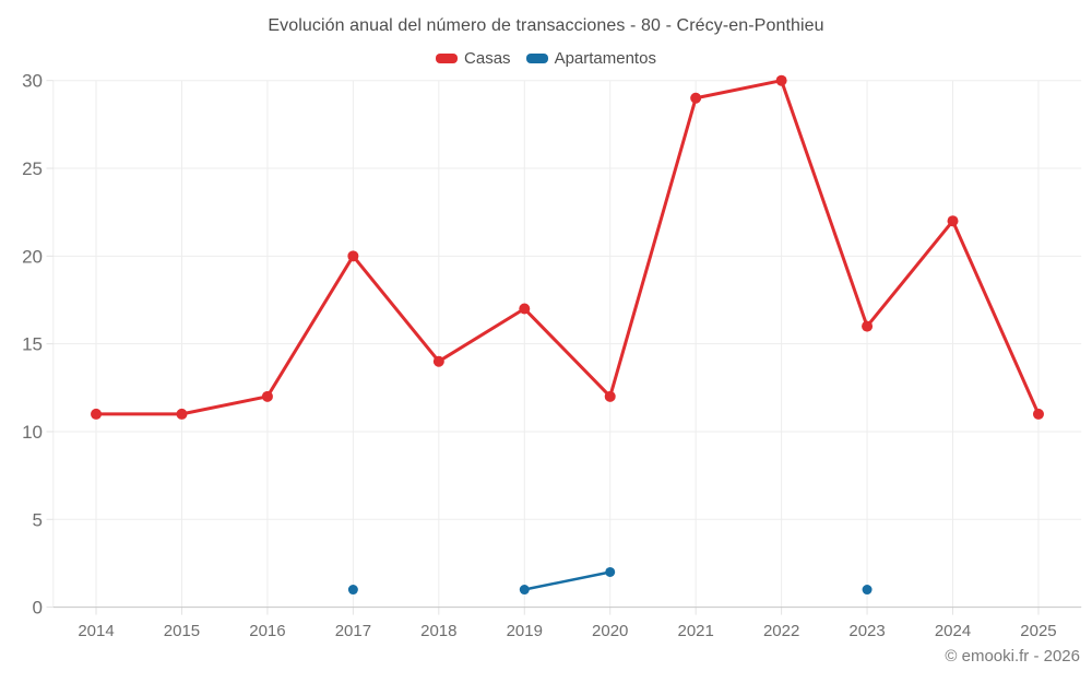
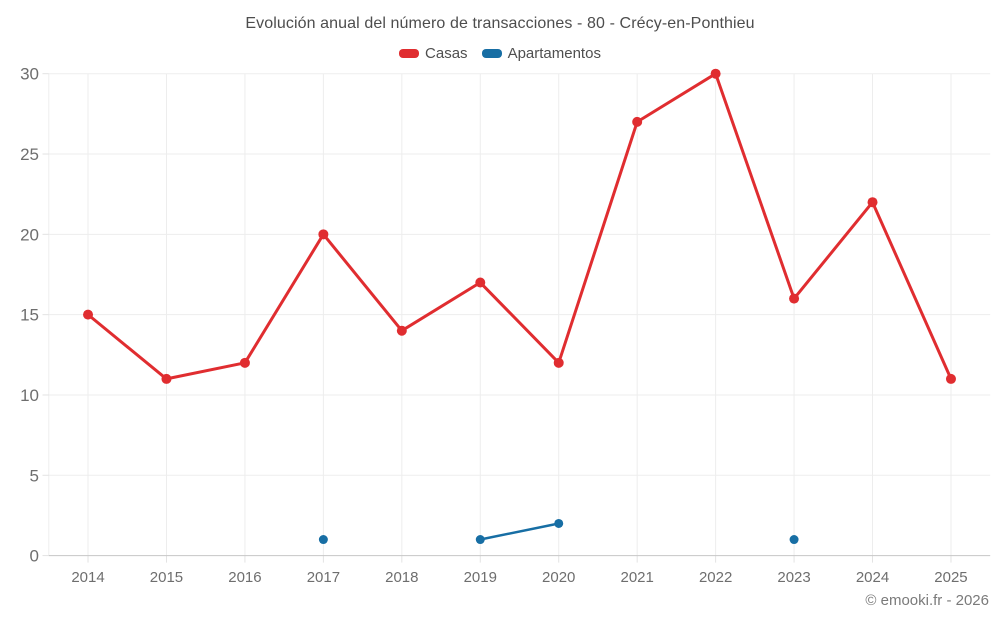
Casas/2014: 11 -> 15
Casas/2021: 29 -> 27
